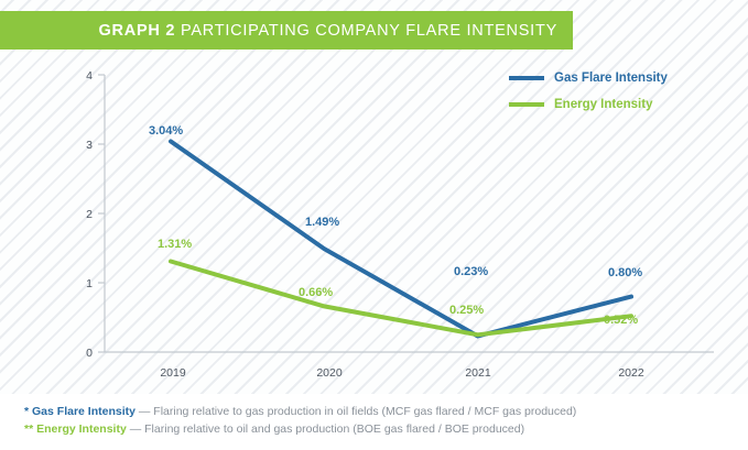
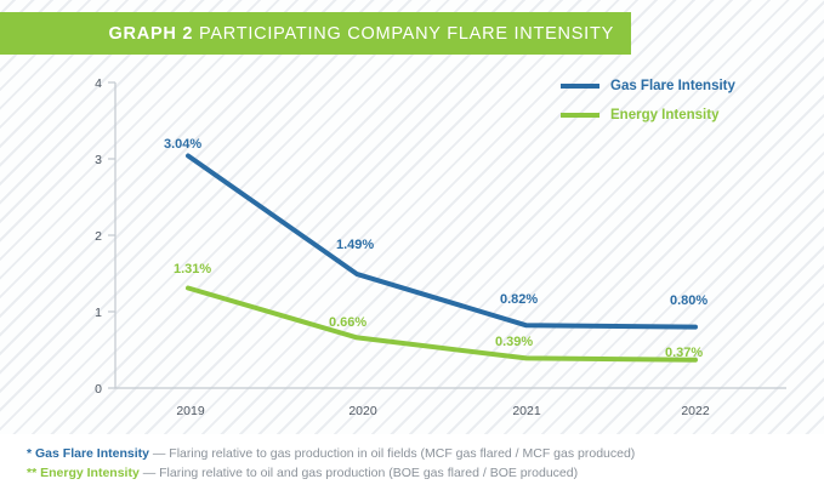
Gas Flare Intensity/2021: 0.23% -> 0.82%
Energy Intensity/2021: 0.25% -> 0.39%
Energy Intensity/2022: 0.52% -> 0.37%
